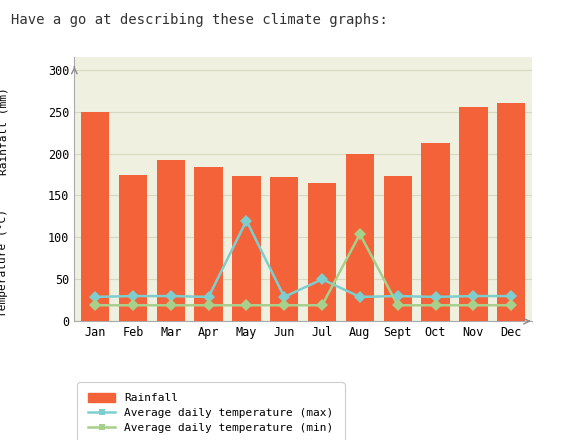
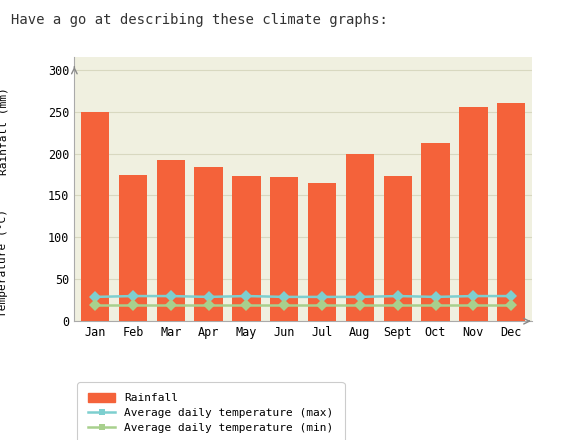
Average daily temperature (max)/May: 120 -> 30
Average daily temperature (max)/Jul: 50 -> 29
Average daily temperature (min)/Aug: 104 -> 19
